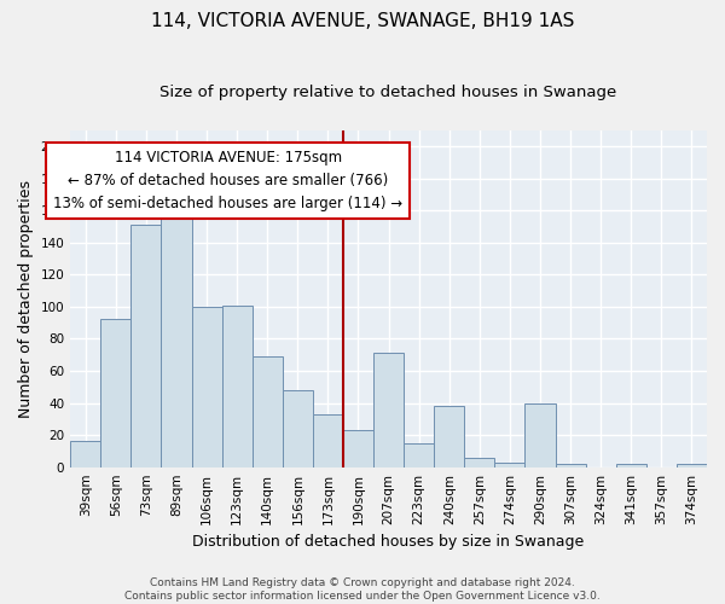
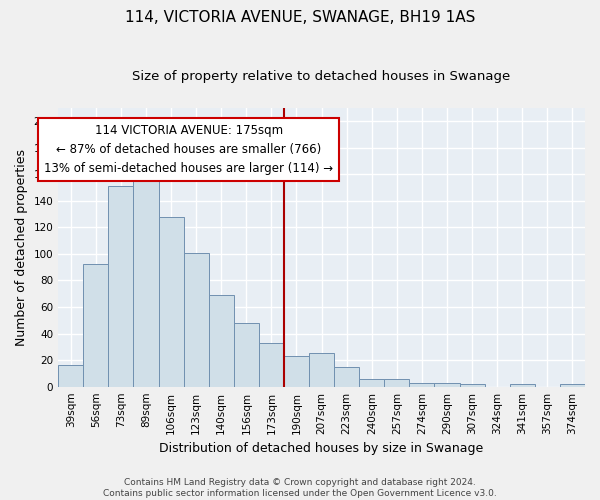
106sqm: 100 -> 128
207sqm: 71 -> 25
240sqm: 38 -> 6
290sqm: 40 -> 3
